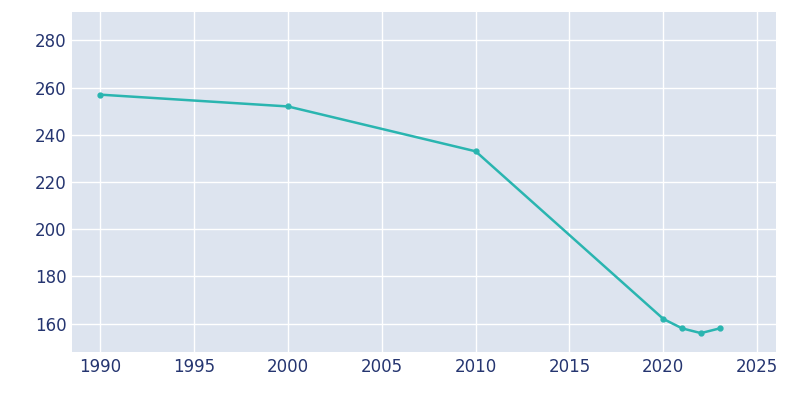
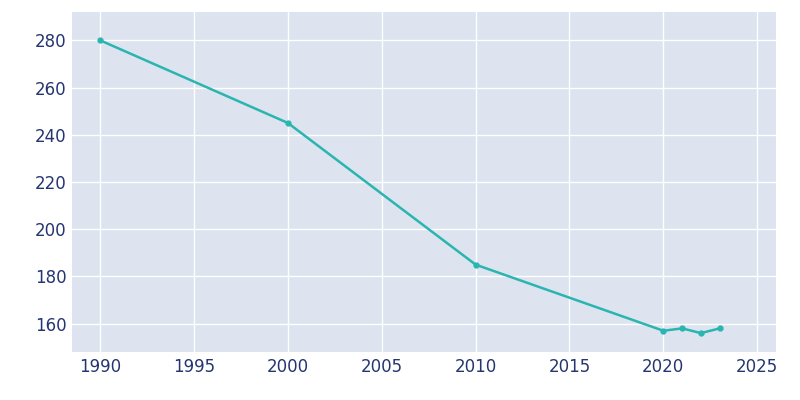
1990: 257 -> 280
2000: 252 -> 245
2010: 233 -> 185
2020: 162 -> 157
